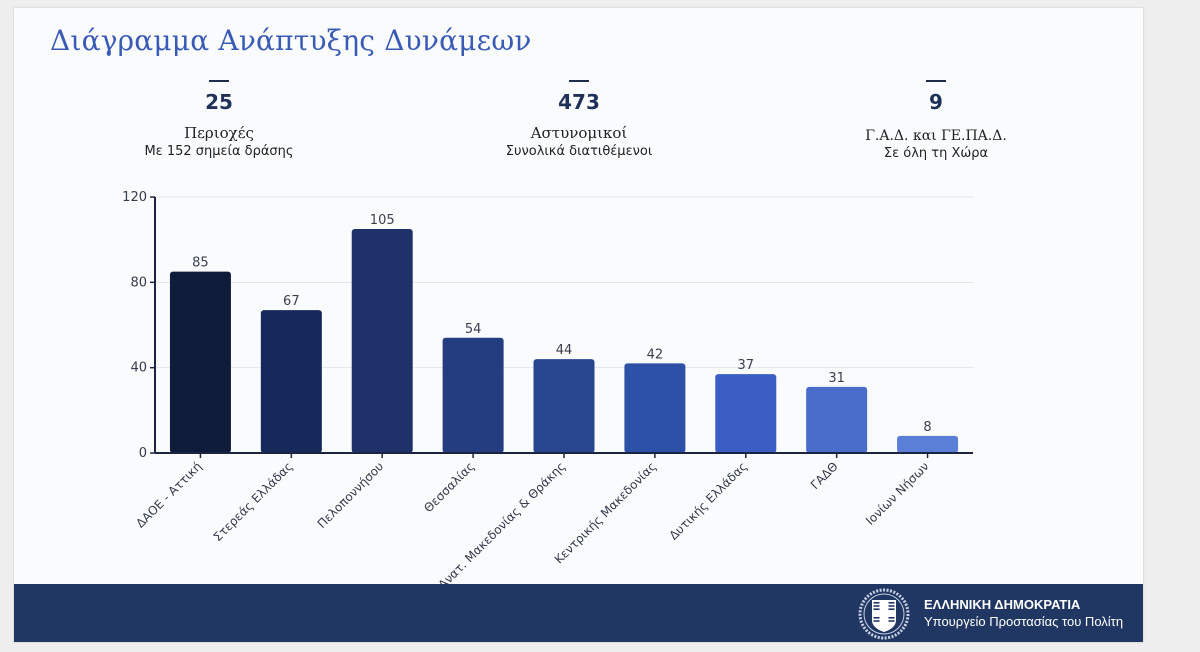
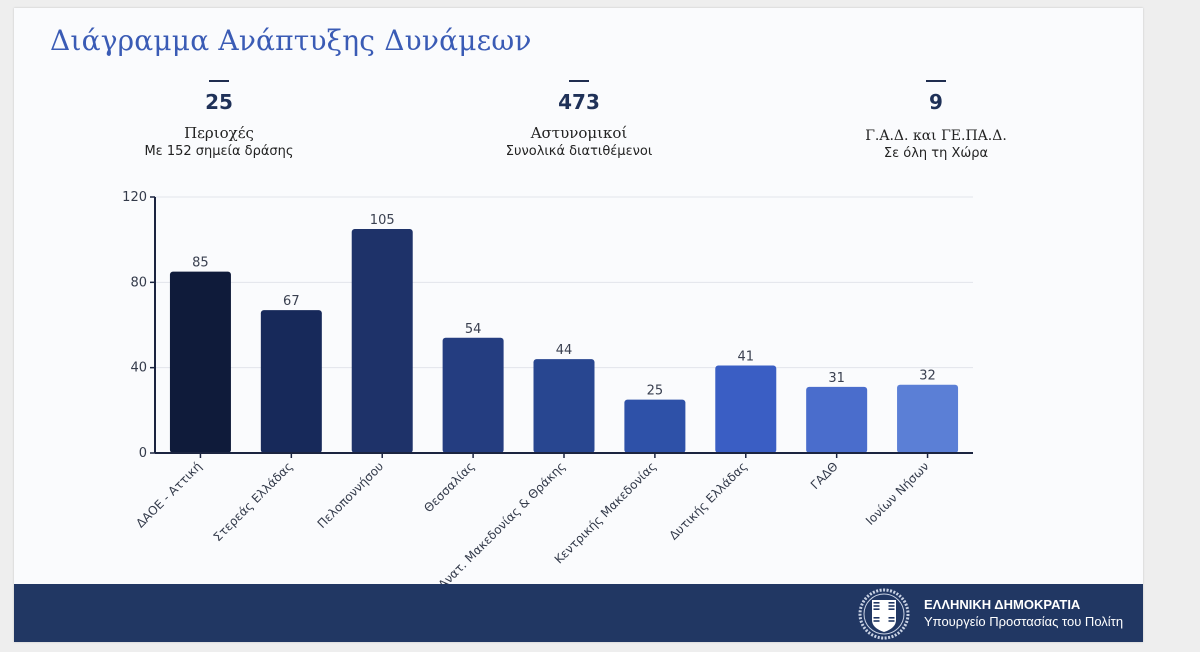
Κεντρικής Μακεδονίας: 42 -> 25
Δυτικής Ελλάδας: 37 -> 41
Ιονίων Νήσων: 8 -> 32
